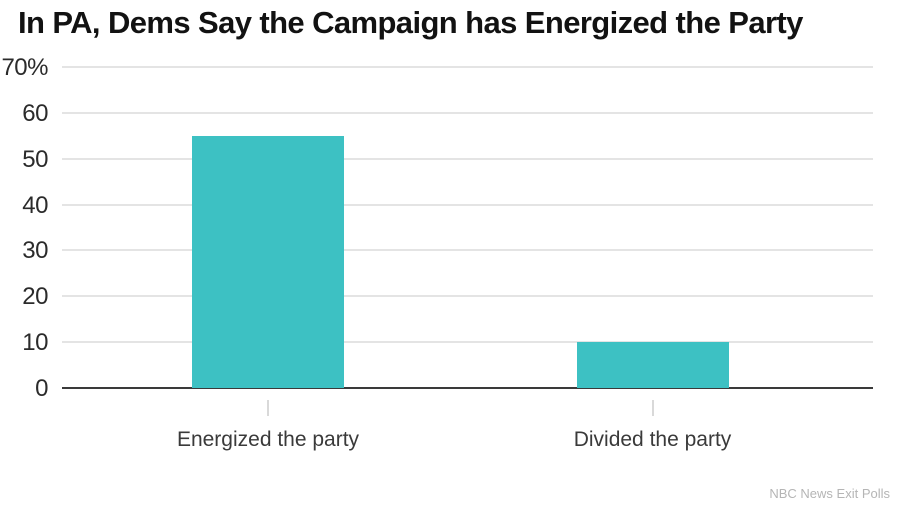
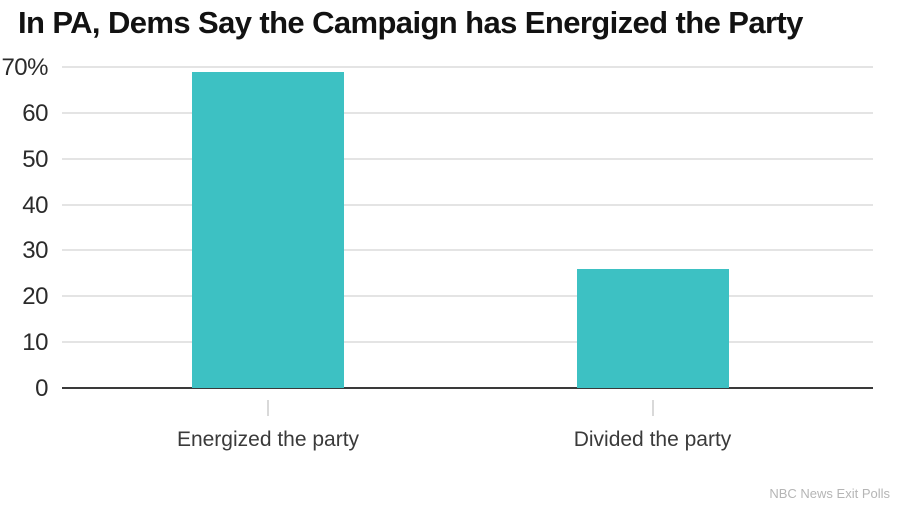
Energized the party: 55% -> 69%
Divided the party: 10% -> 26%
